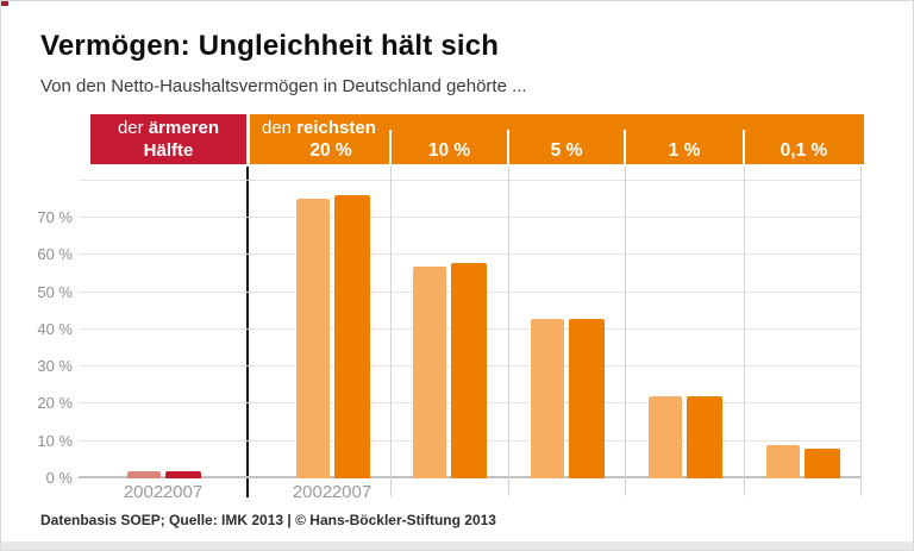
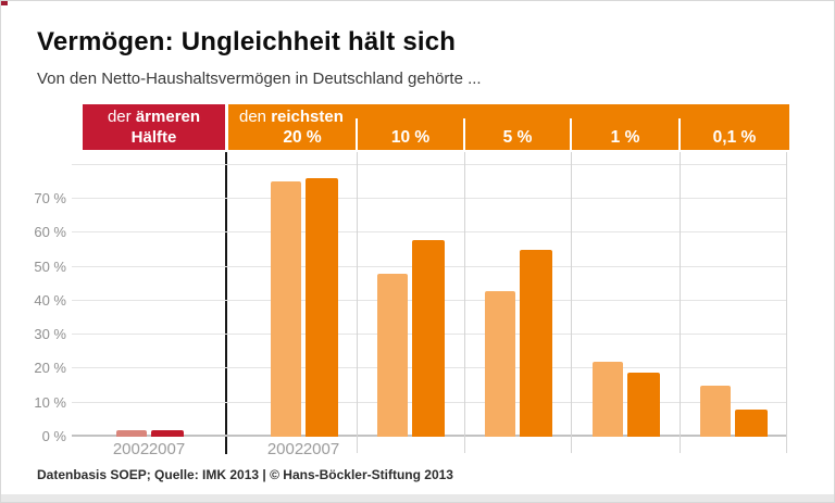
2002/10 %: 57% -> 48%
2007/5 %: 43% -> 55%
2007/1 %: 22% -> 19%
2002/0,1 %: 9% -> 15%
